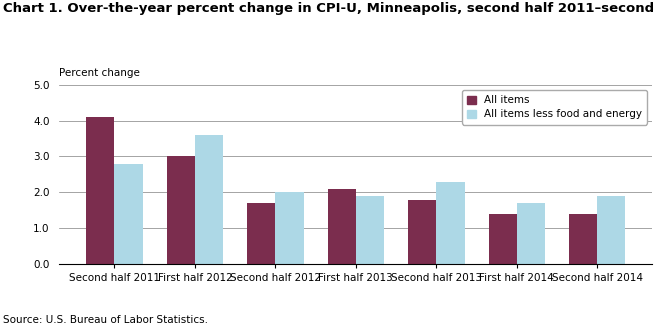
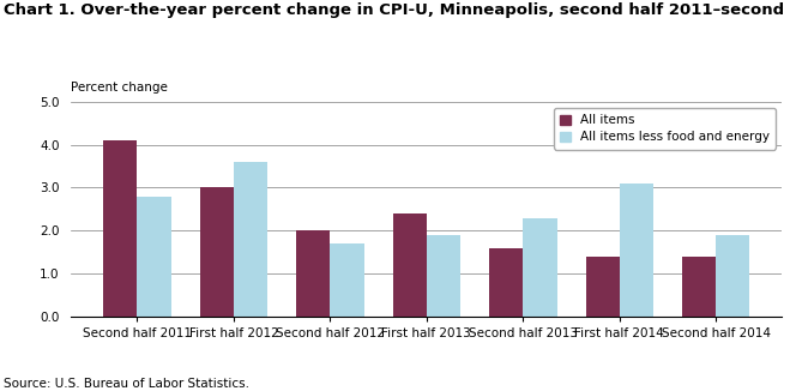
All items/Second half 2012: 1.7 -> 2.0
All items less food and energy/Second half 2012: 2.0 -> 1.7
All items/First half 2013: 2.1 -> 2.4
All items/Second half 2013: 1.8 -> 1.6
All items less food and energy/First half 2014: 1.7 -> 3.1
